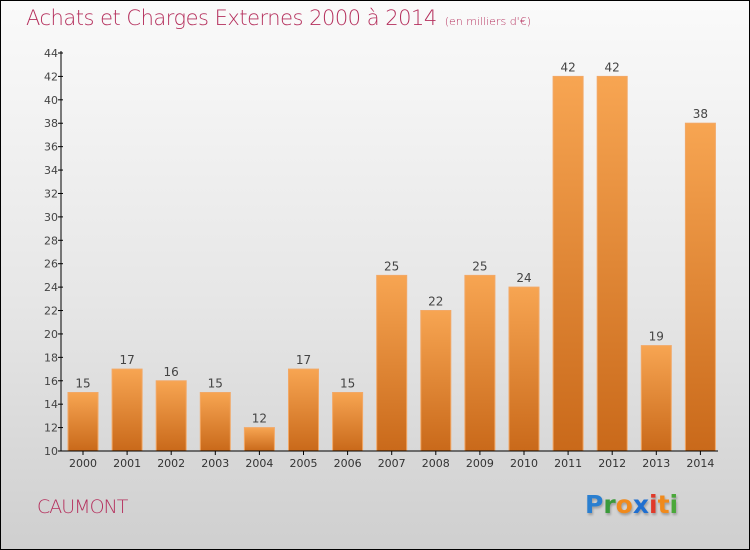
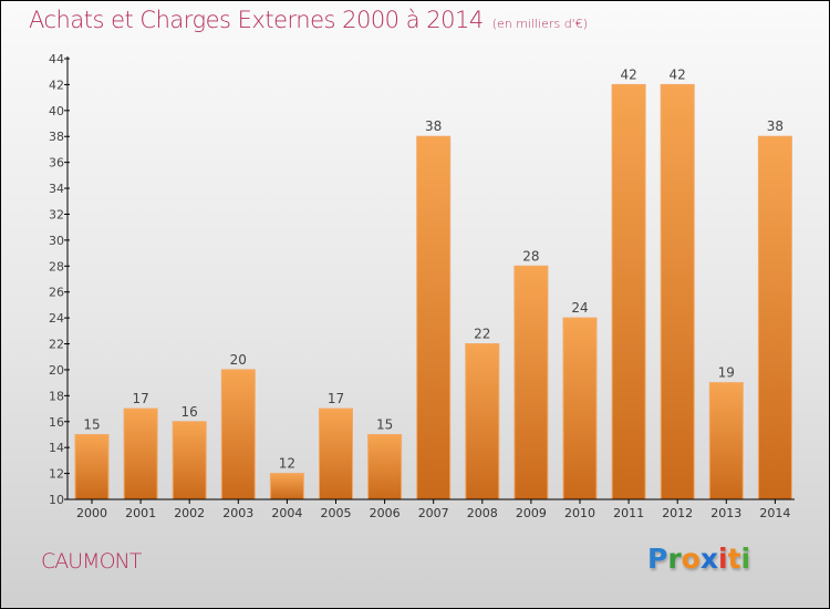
2003: 15 -> 20
2007: 25 -> 38
2009: 25 -> 28
